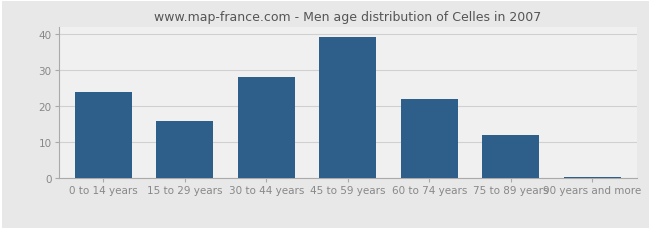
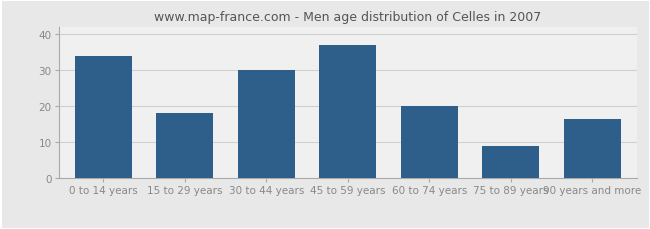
0 to 14 years: 24.0 -> 34.0
15 to 29 years: 16.0 -> 18.0
30 to 44 years: 28.0 -> 30.0
45 to 59 years: 39.0 -> 37.0
60 to 74 years: 22.0 -> 20.0
75 to 89 years: 12.0 -> 9.0
90 years and more: 0.5 -> 16.5
